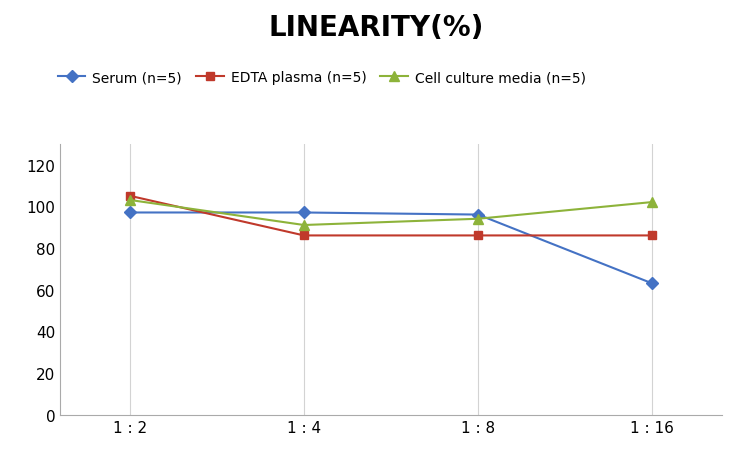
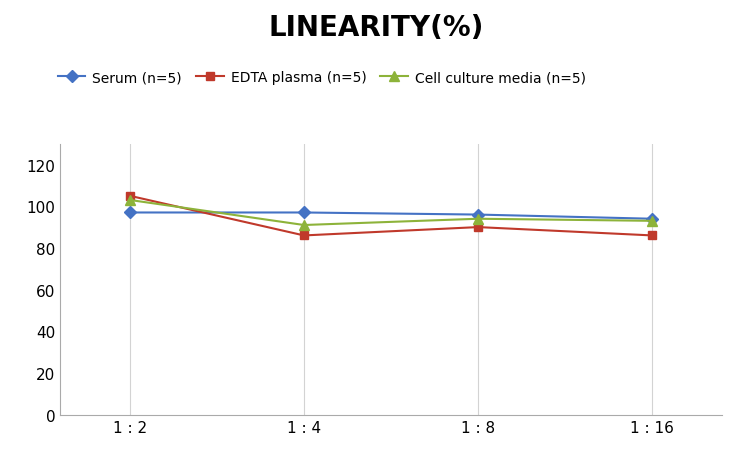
EDTA plasma (n=5)/1 : 8: 86 -> 90
Serum (n=5)/1 : 16: 63 -> 94
Cell culture media (n=5)/1 : 16: 102 -> 93
